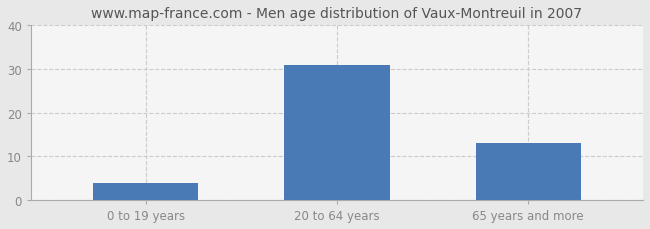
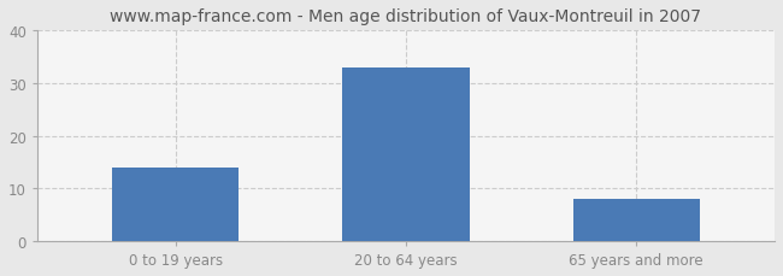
0 to 19 years: 4 -> 14
20 to 64 years: 31 -> 33
65 years and more: 13 -> 8
